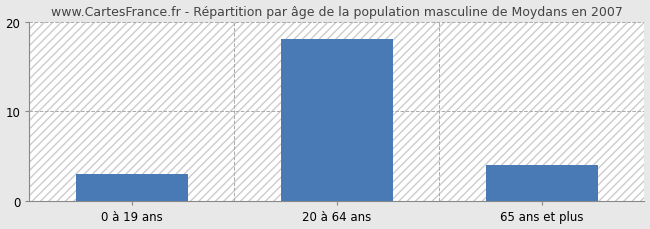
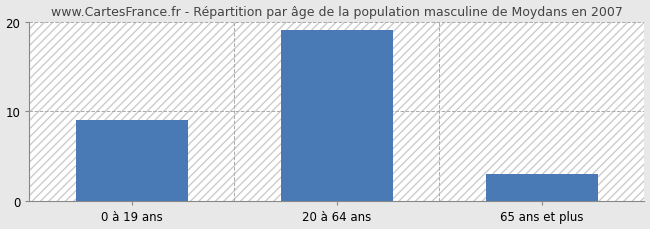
0 à 19 ans: 3 -> 9
20 à 64 ans: 18 -> 19
65 ans et plus: 4 -> 3
